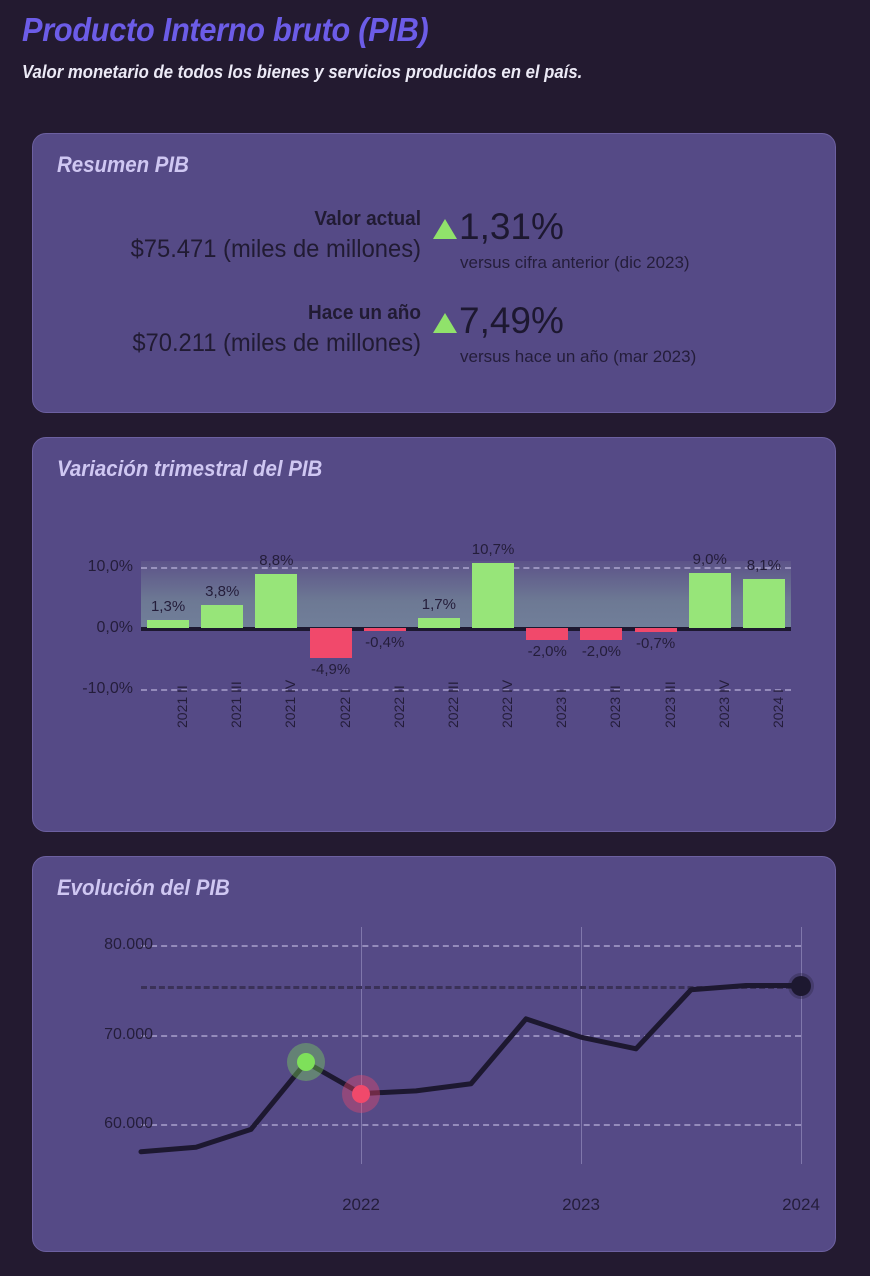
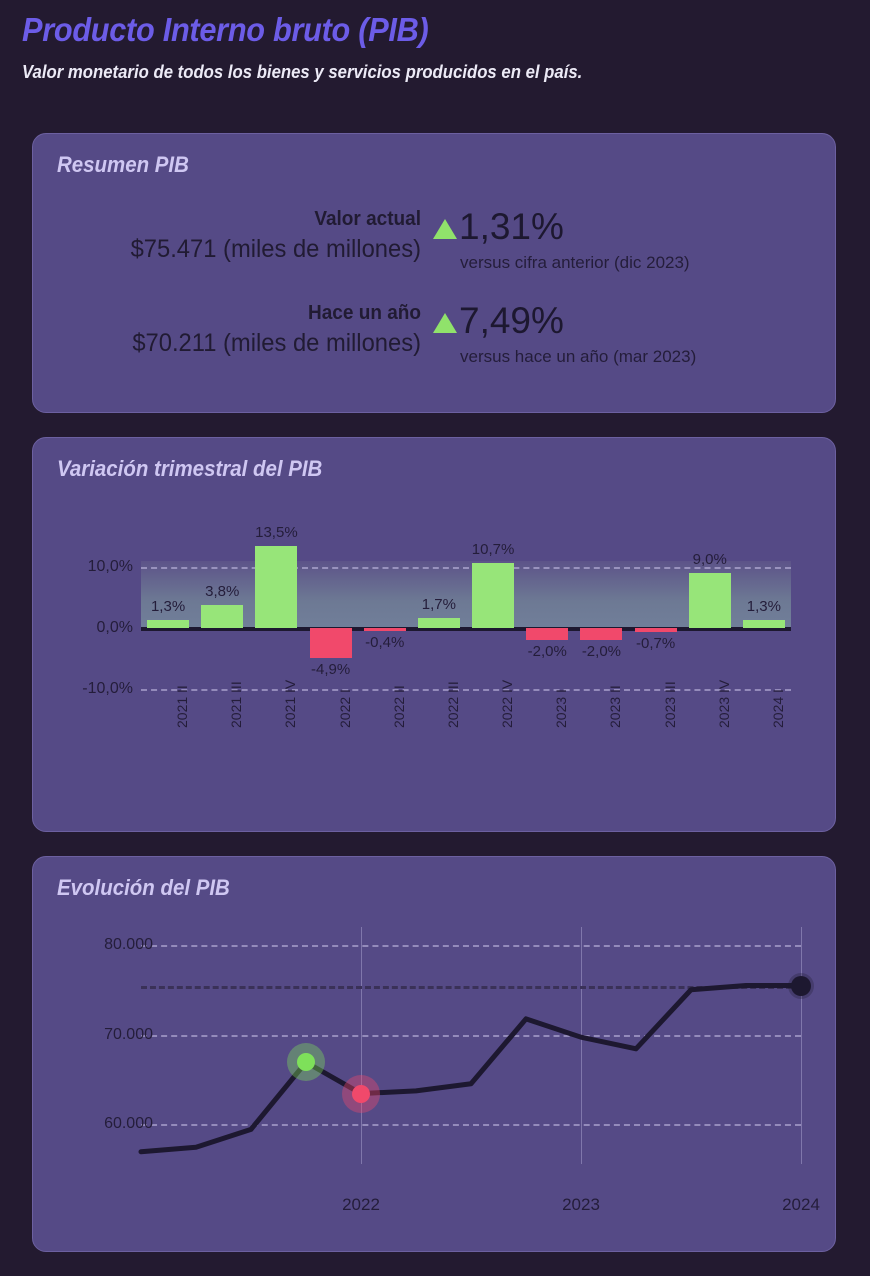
Variación trimestral del PIB/2021 IV: 8,8% -> 13,5%
Variación trimestral del PIB/2024 I: 8,1% -> 1,3%
